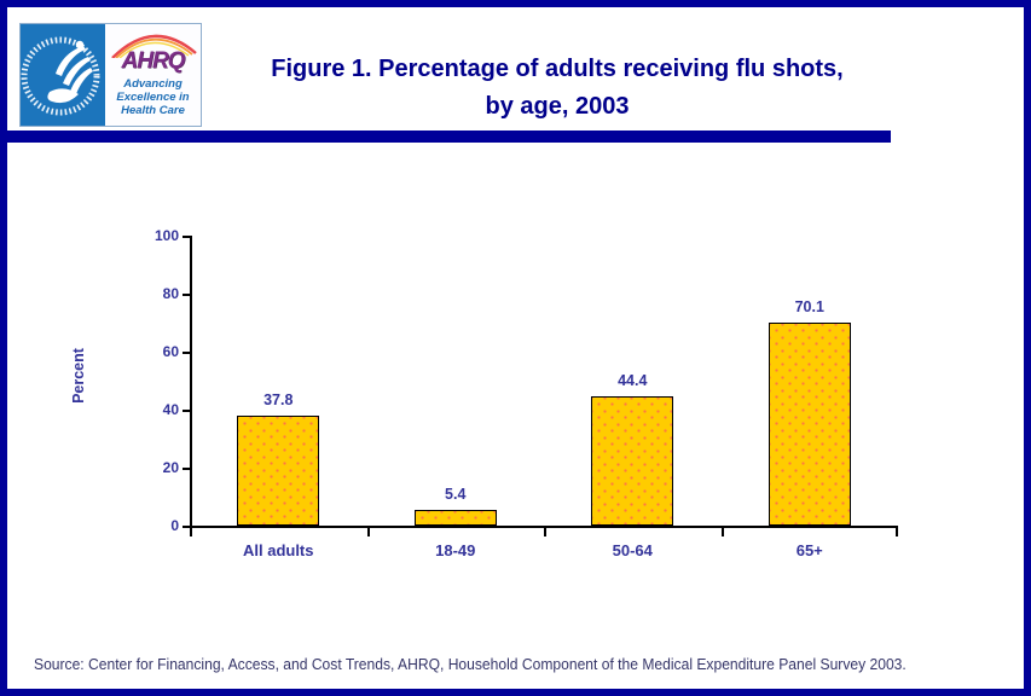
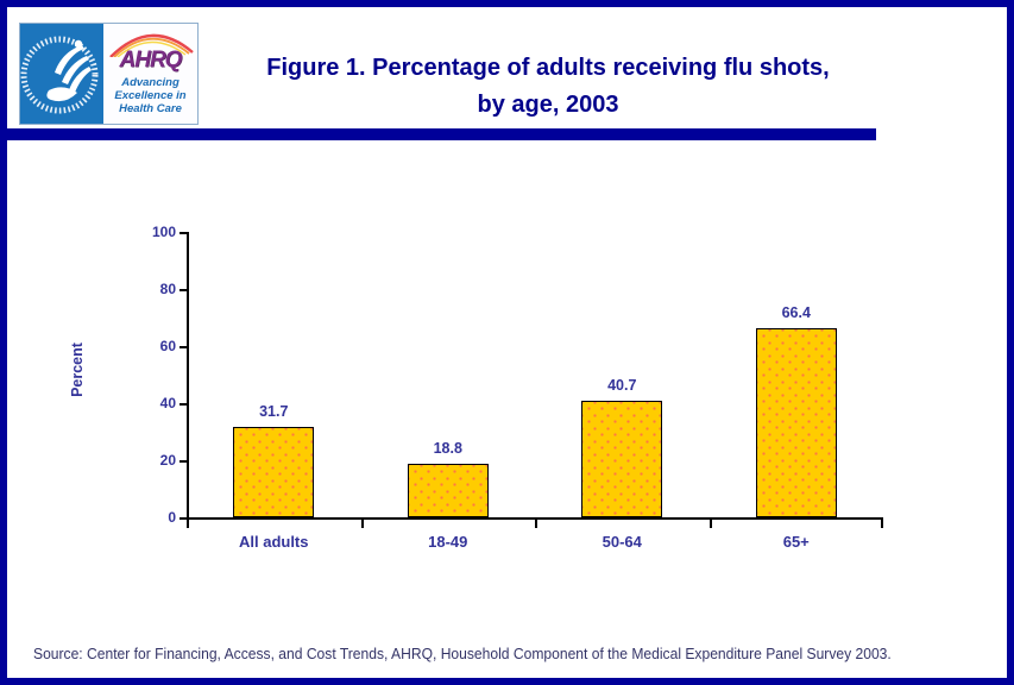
All adults: 37.8 -> 31.7
18-49: 5.4 -> 18.8
50-64: 44.4 -> 40.7
65+: 70.1 -> 66.4
